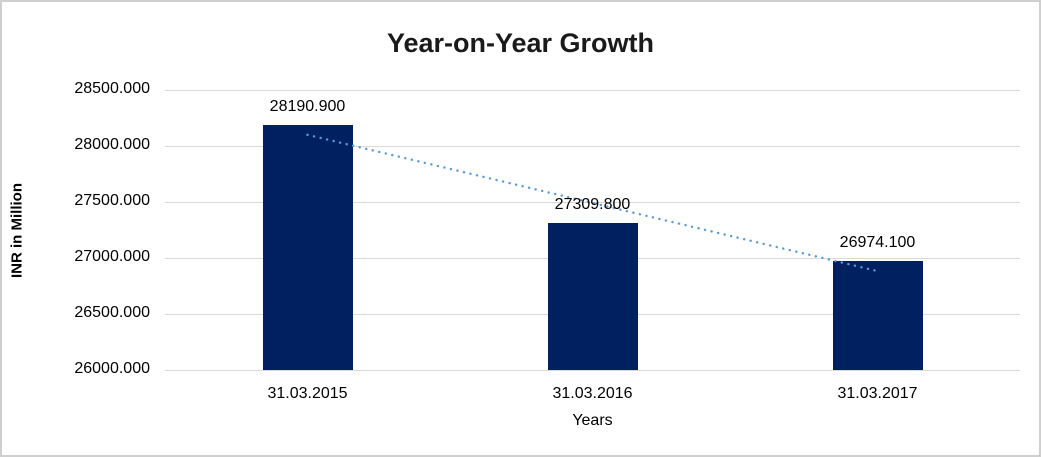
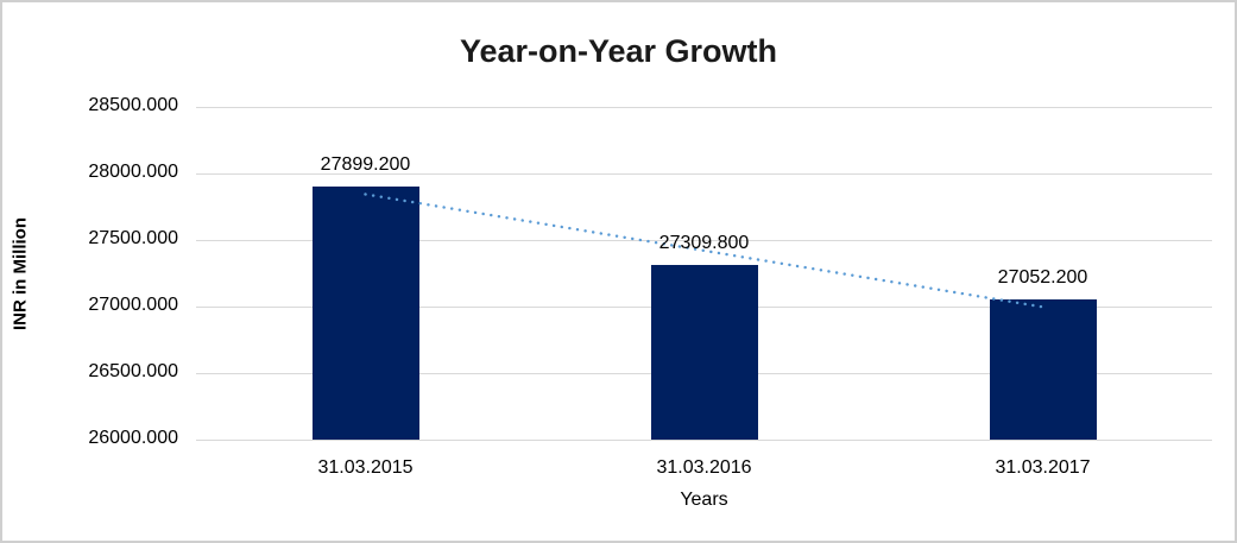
31.03.2015: 28190.900 -> 27899.200
31.03.2017: 26974.100 -> 27052.200
